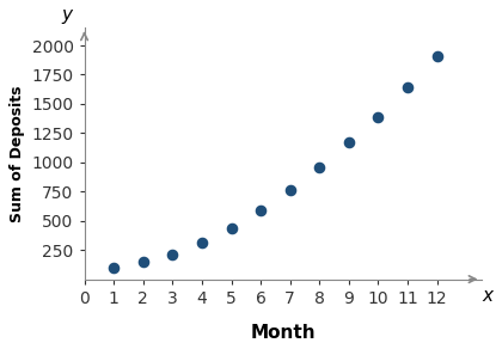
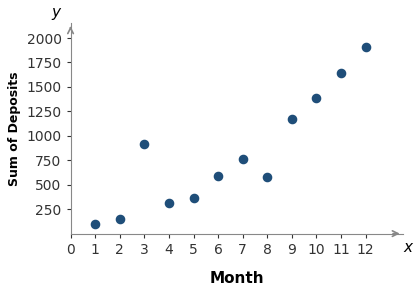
3: 210 -> 920
5: 440 -> 360
8: 960 -> 580
